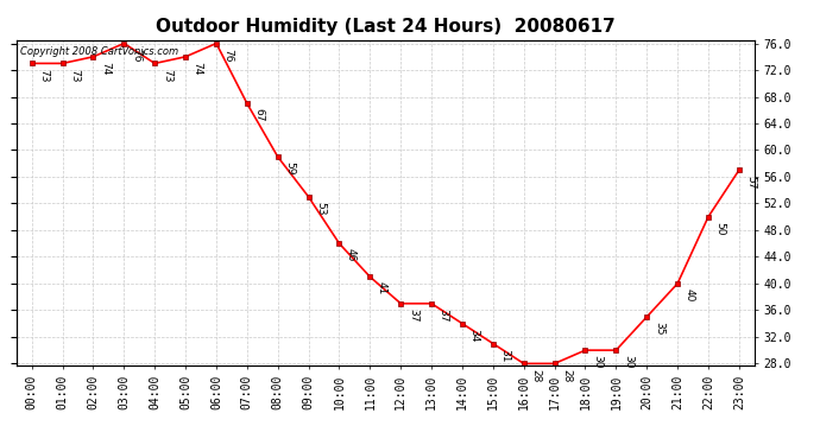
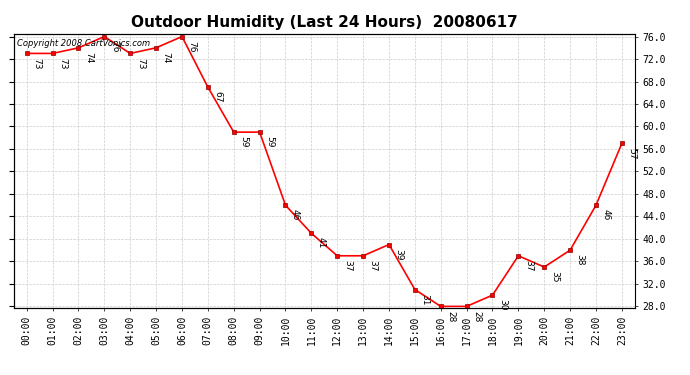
09:00: 53 -> 59
14:00: 34 -> 39
19:00: 30 -> 37
21:00: 40 -> 38
22:00: 50 -> 46
